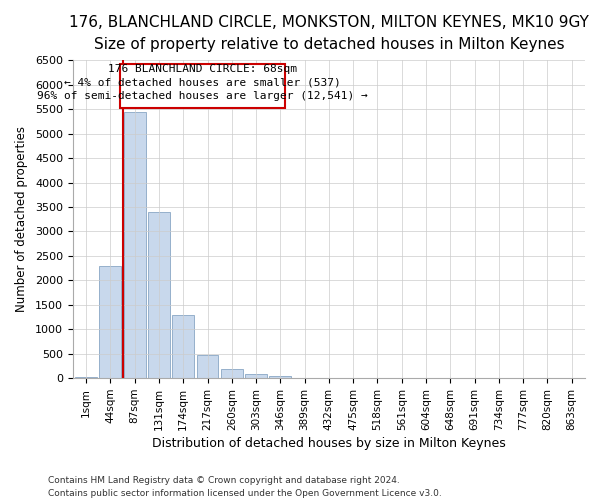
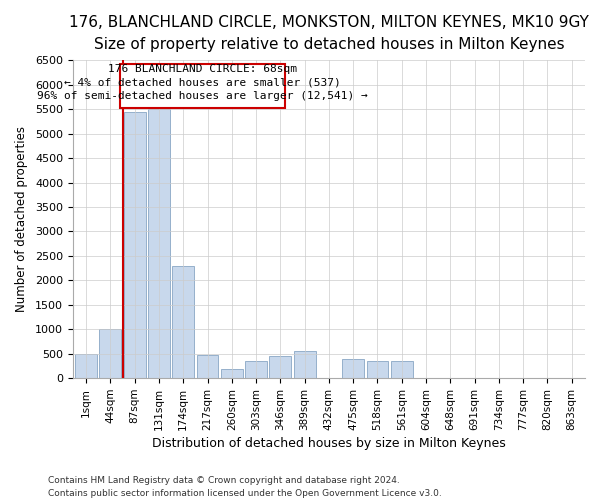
1sqm: 30 -> 500
44sqm: 2300 -> 1000
131sqm: 3400 -> 5500
174sqm: 1300 -> 2300
303sqm: 80 -> 350
346sqm: 50 -> 450
389sqm: 10 -> 550
475sqm: 0 -> 400
518sqm: 0 -> 350
561sqm: 0 -> 350
